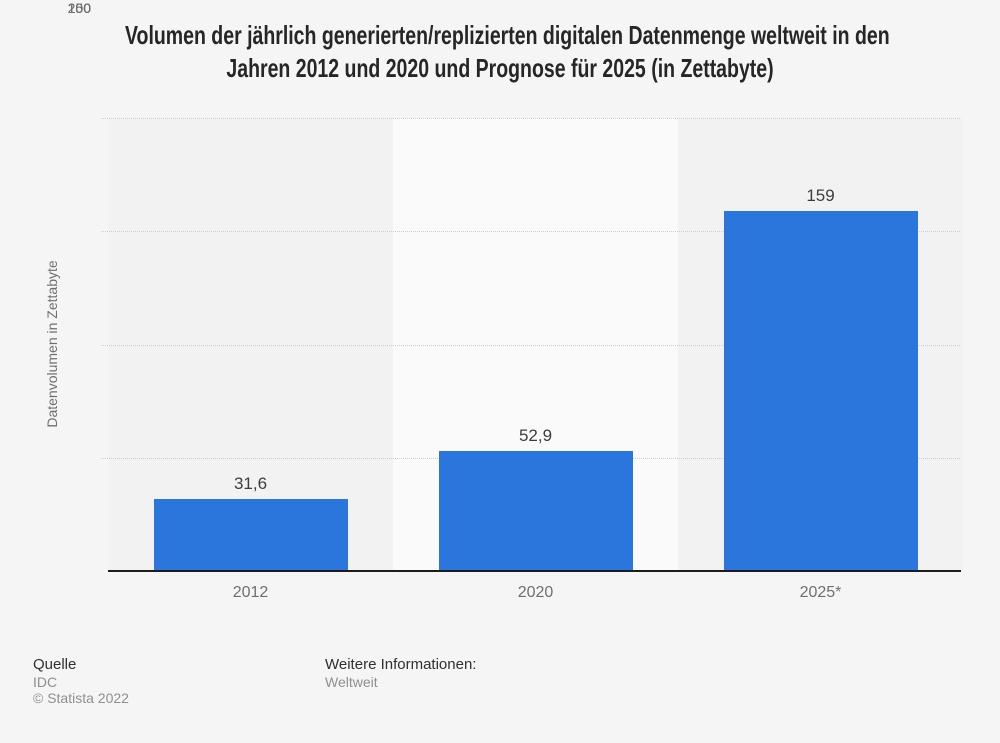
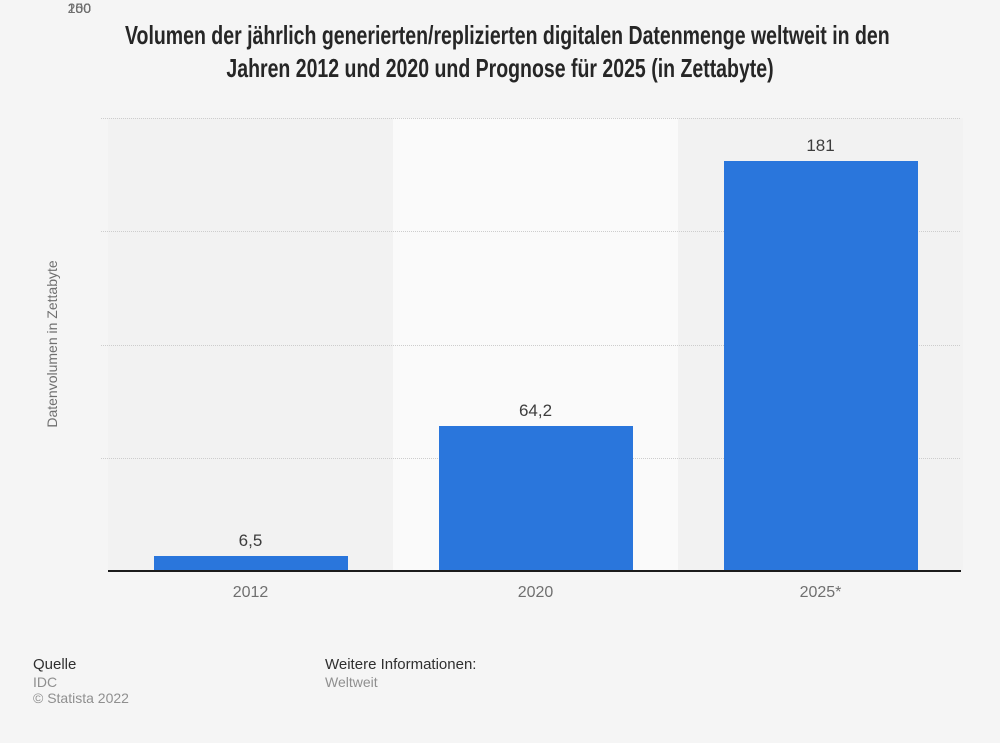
2012: 31,6 -> 6,5
2020: 52,9 -> 64,2
2025*: 159 -> 181
